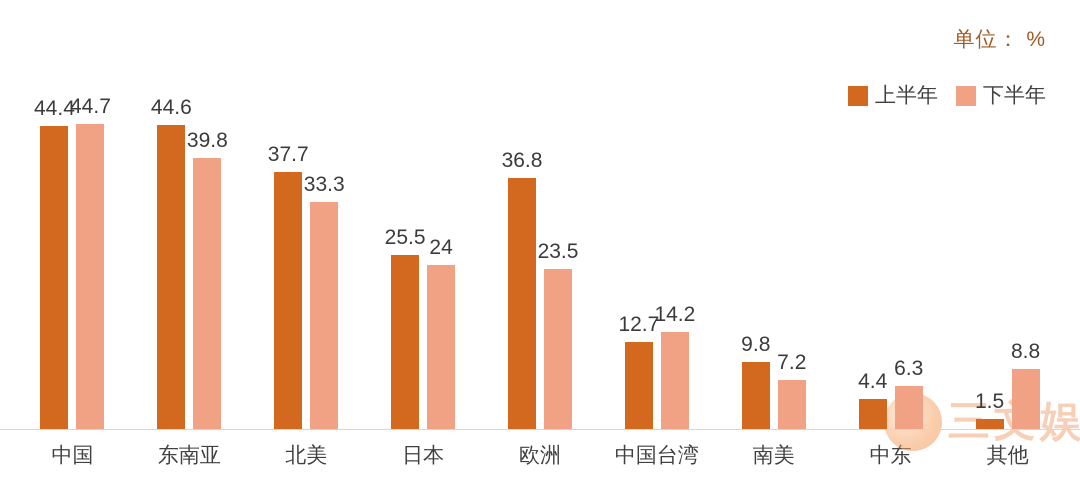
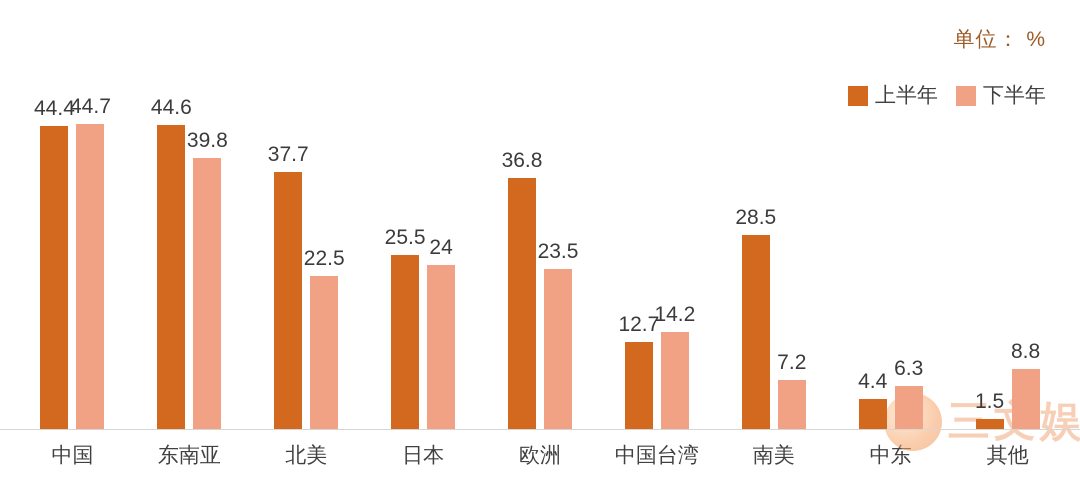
下半年/北美: 33.3 -> 22.5
上半年/南美: 9.8 -> 28.5
